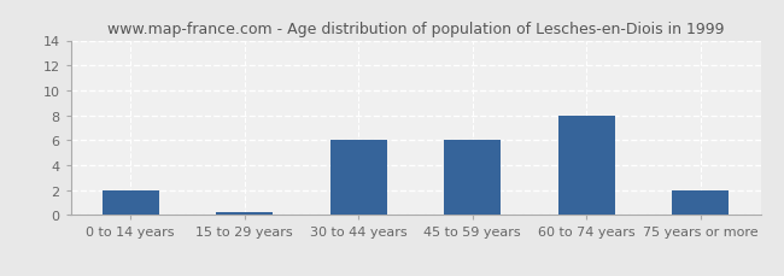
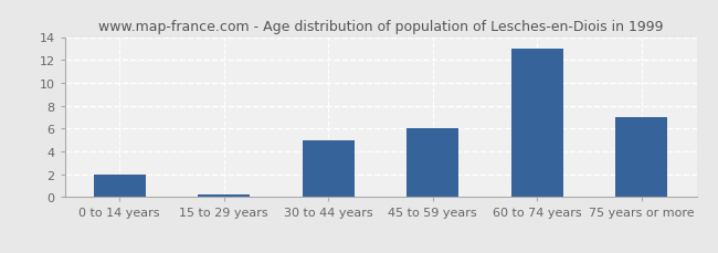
30 to 44 years: 6.0 -> 5.0
60 to 74 years: 8.0 -> 13.0
75 years or more: 2.0 -> 7.0
